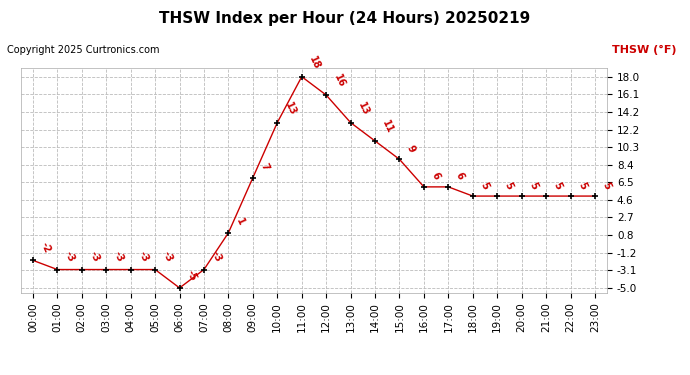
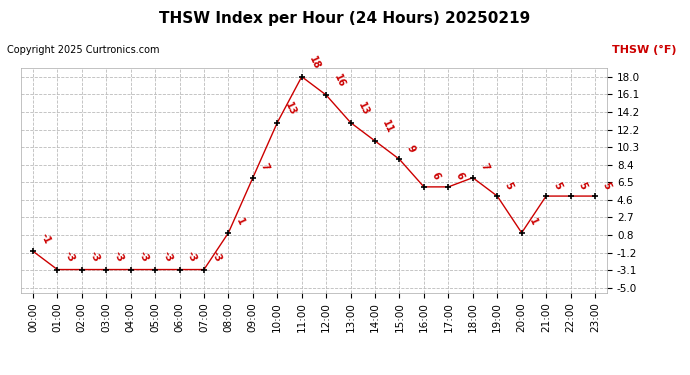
00:00: -2 -> -1
06:00: -5 -> -3
18:00: 5 -> 7
20:00: 5 -> 1
